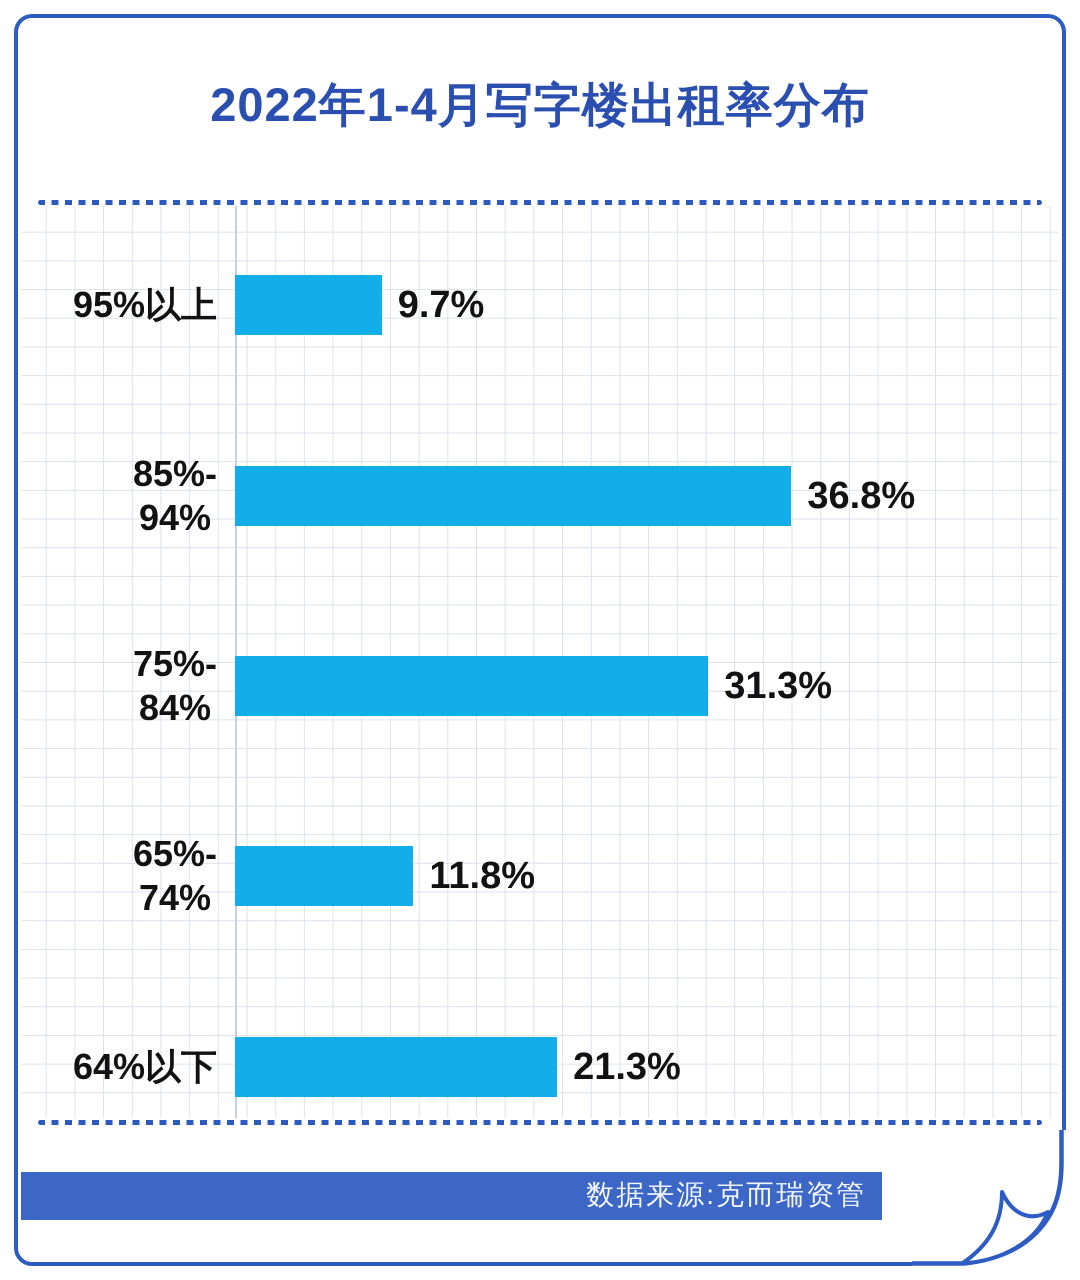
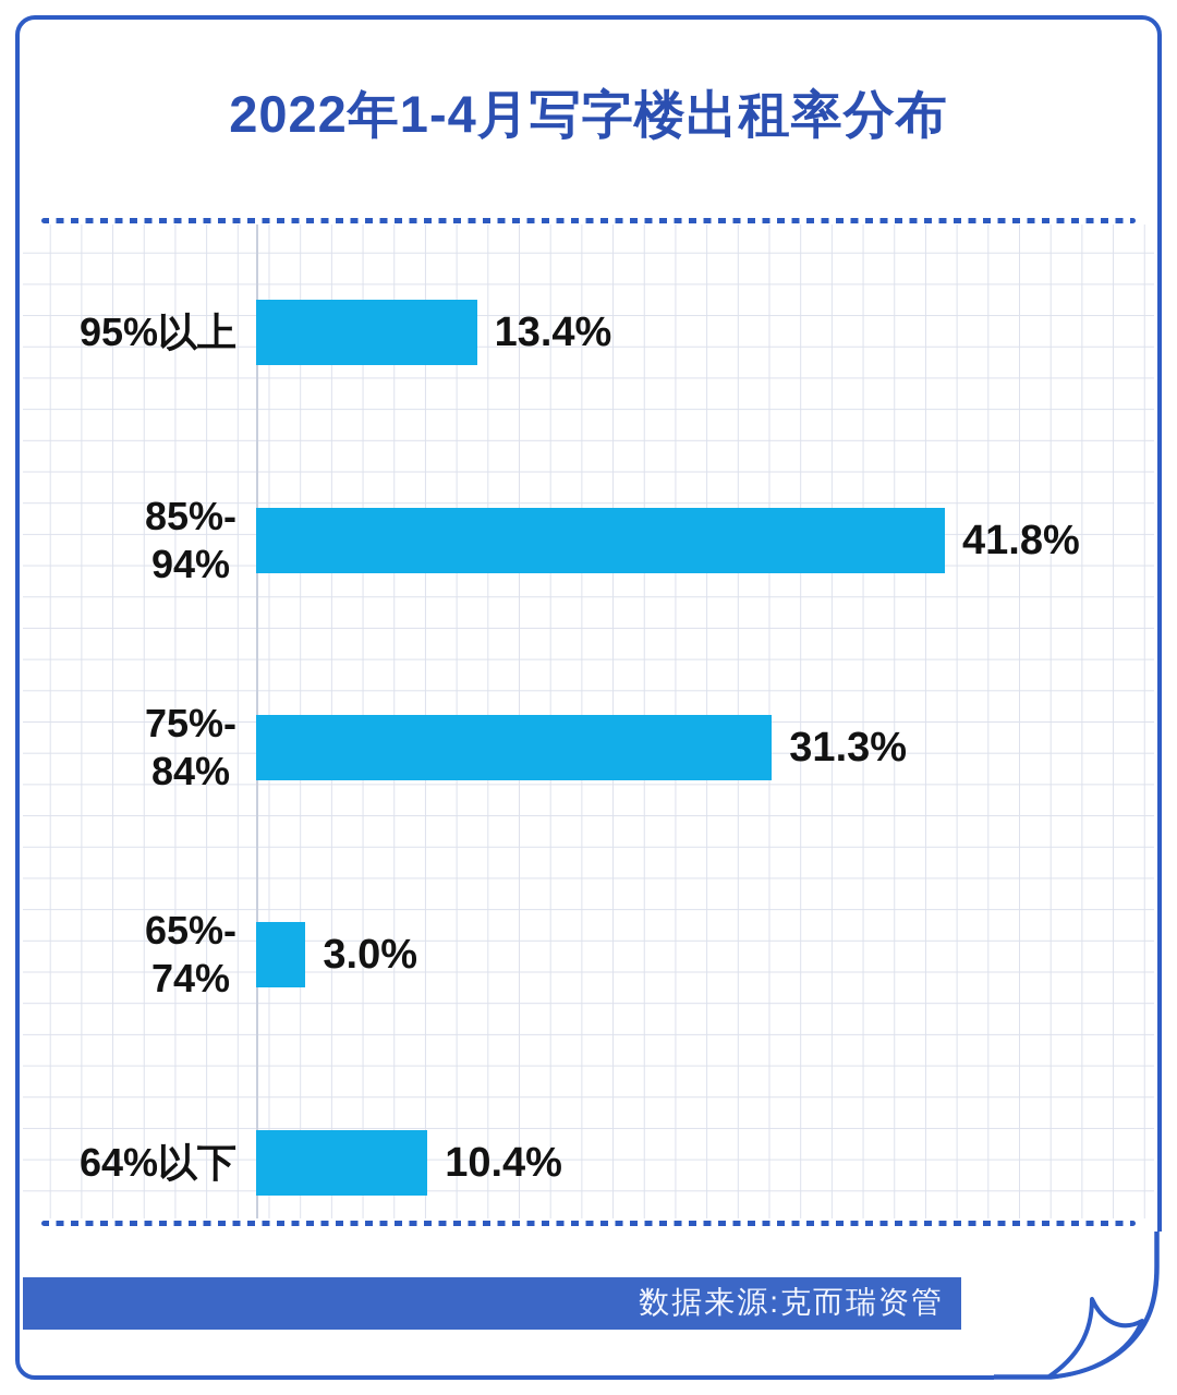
95%以上: 9.7% -> 13.4%
85%- 94%: 36.8% -> 41.8%
65%- 74%: 11.8% -> 3.0%
64%以下: 21.3% -> 10.4%
